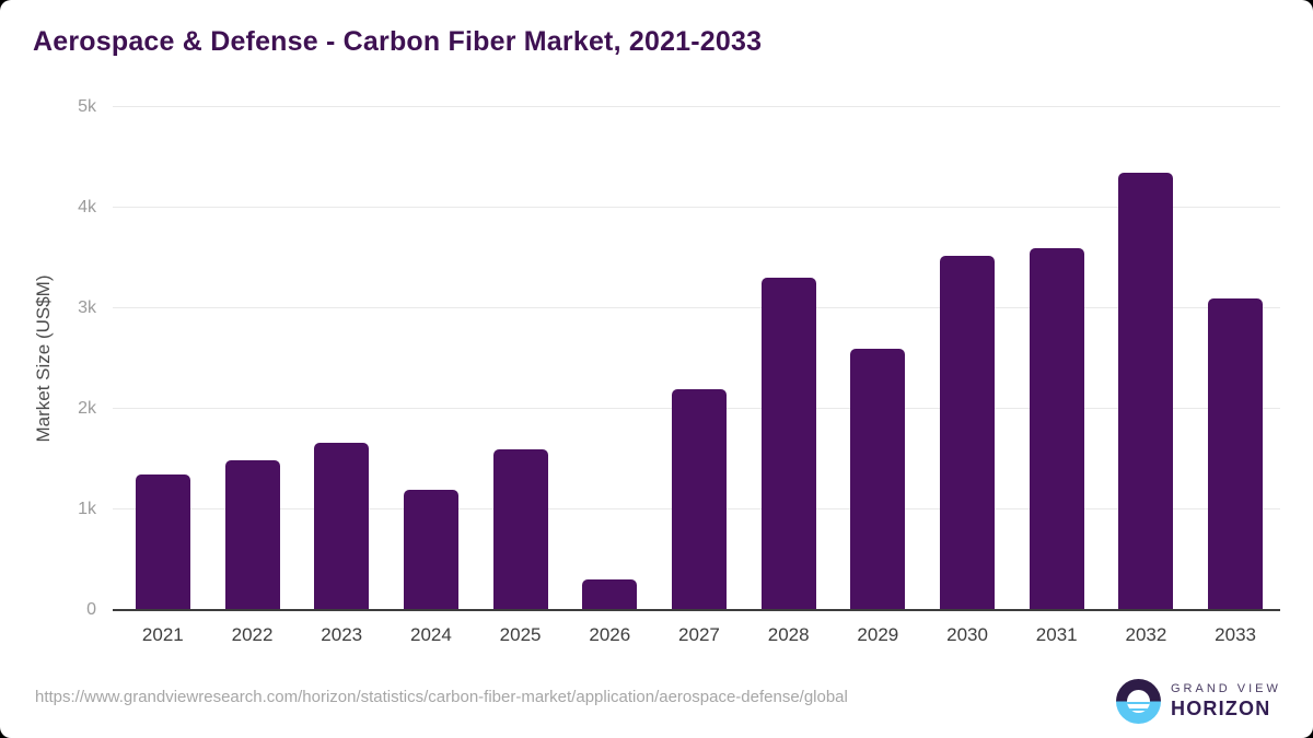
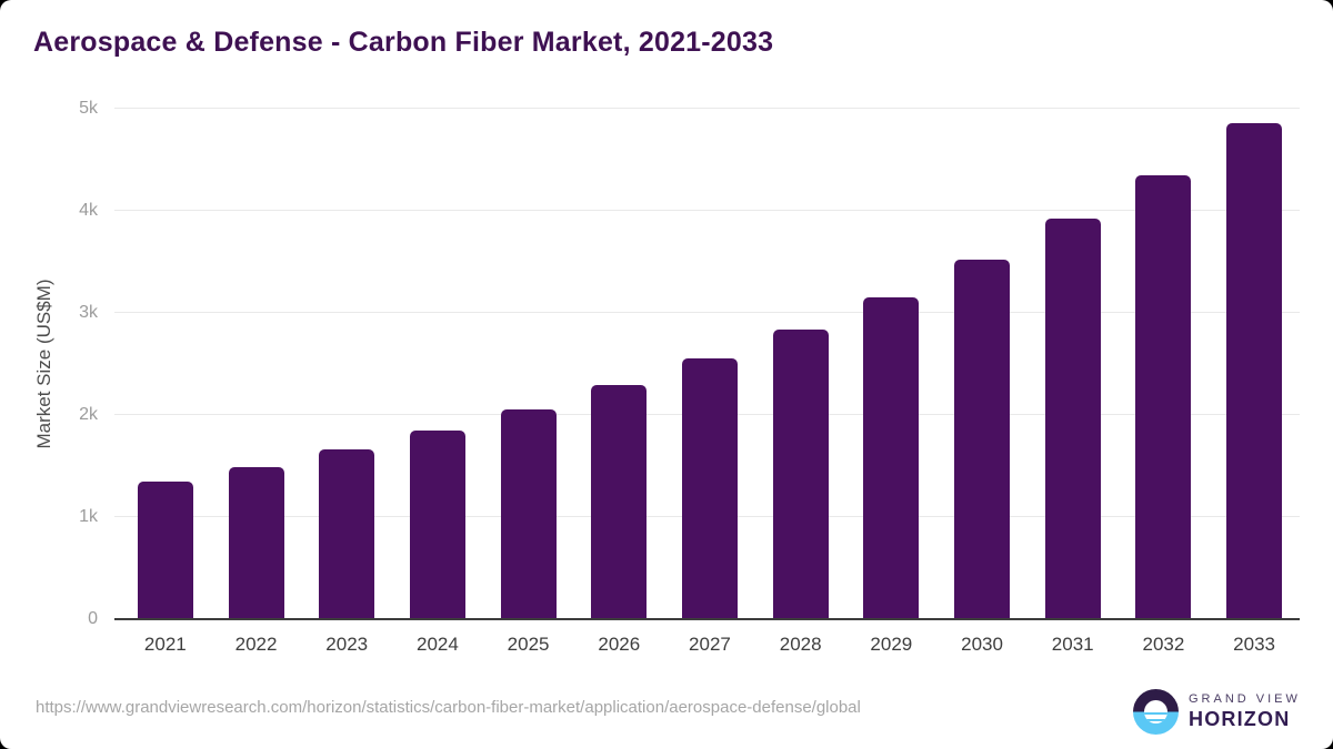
2024: 1.2k -> 1.8k
2025: 1.6k -> 2.0k
2026: 0.3k -> 2.3k
2027: 2.2k -> 2.6k
2028: 3.3k -> 2.8k
2029: 2.6k -> 3.2k
2031: 3.6k -> 3.9k
2033: 3.1k -> 4.9k
